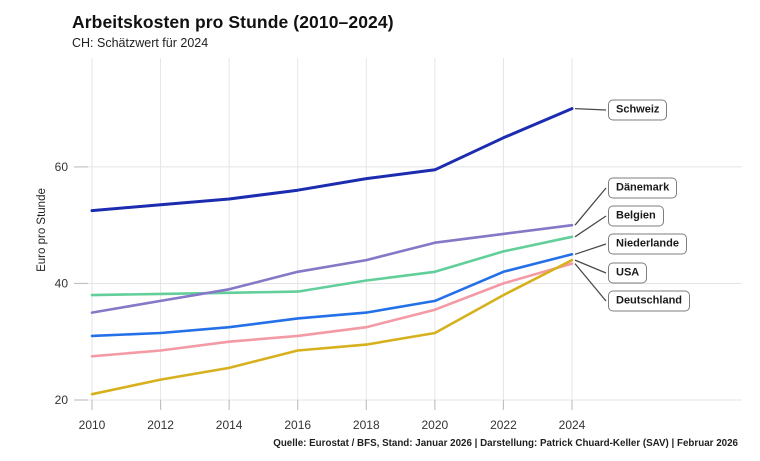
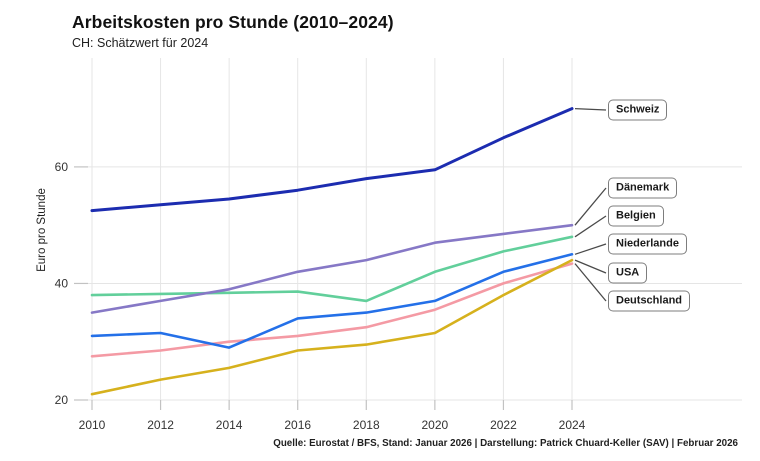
Niederlande/2014: 32 -> 29
Belgien/2018: 40 -> 37
